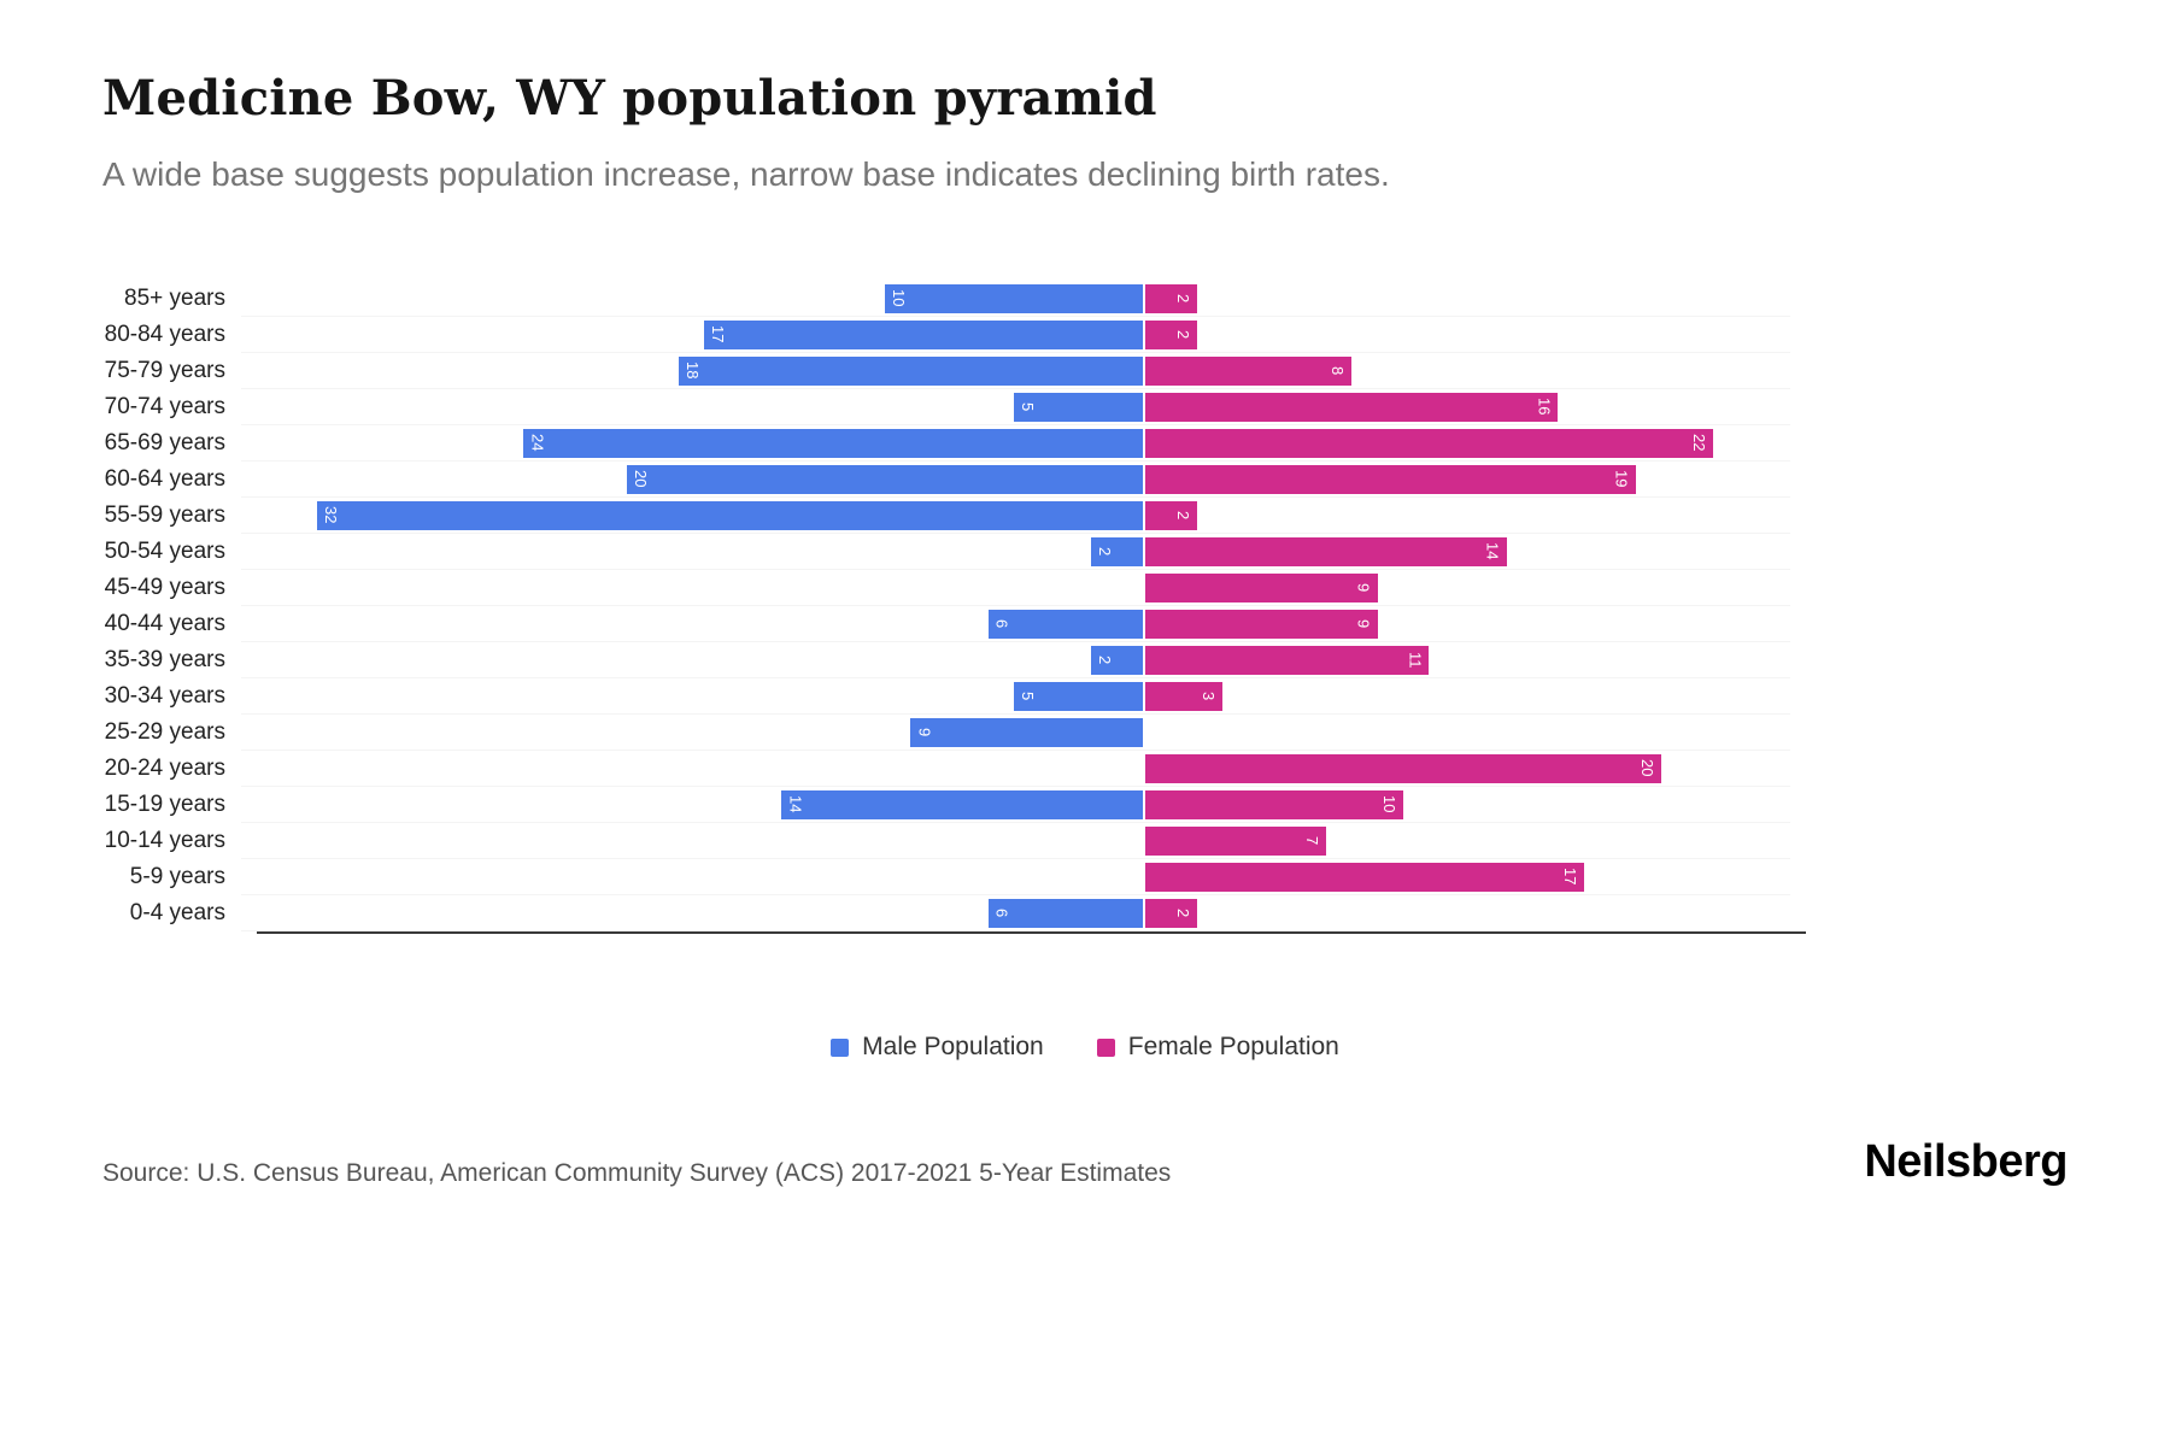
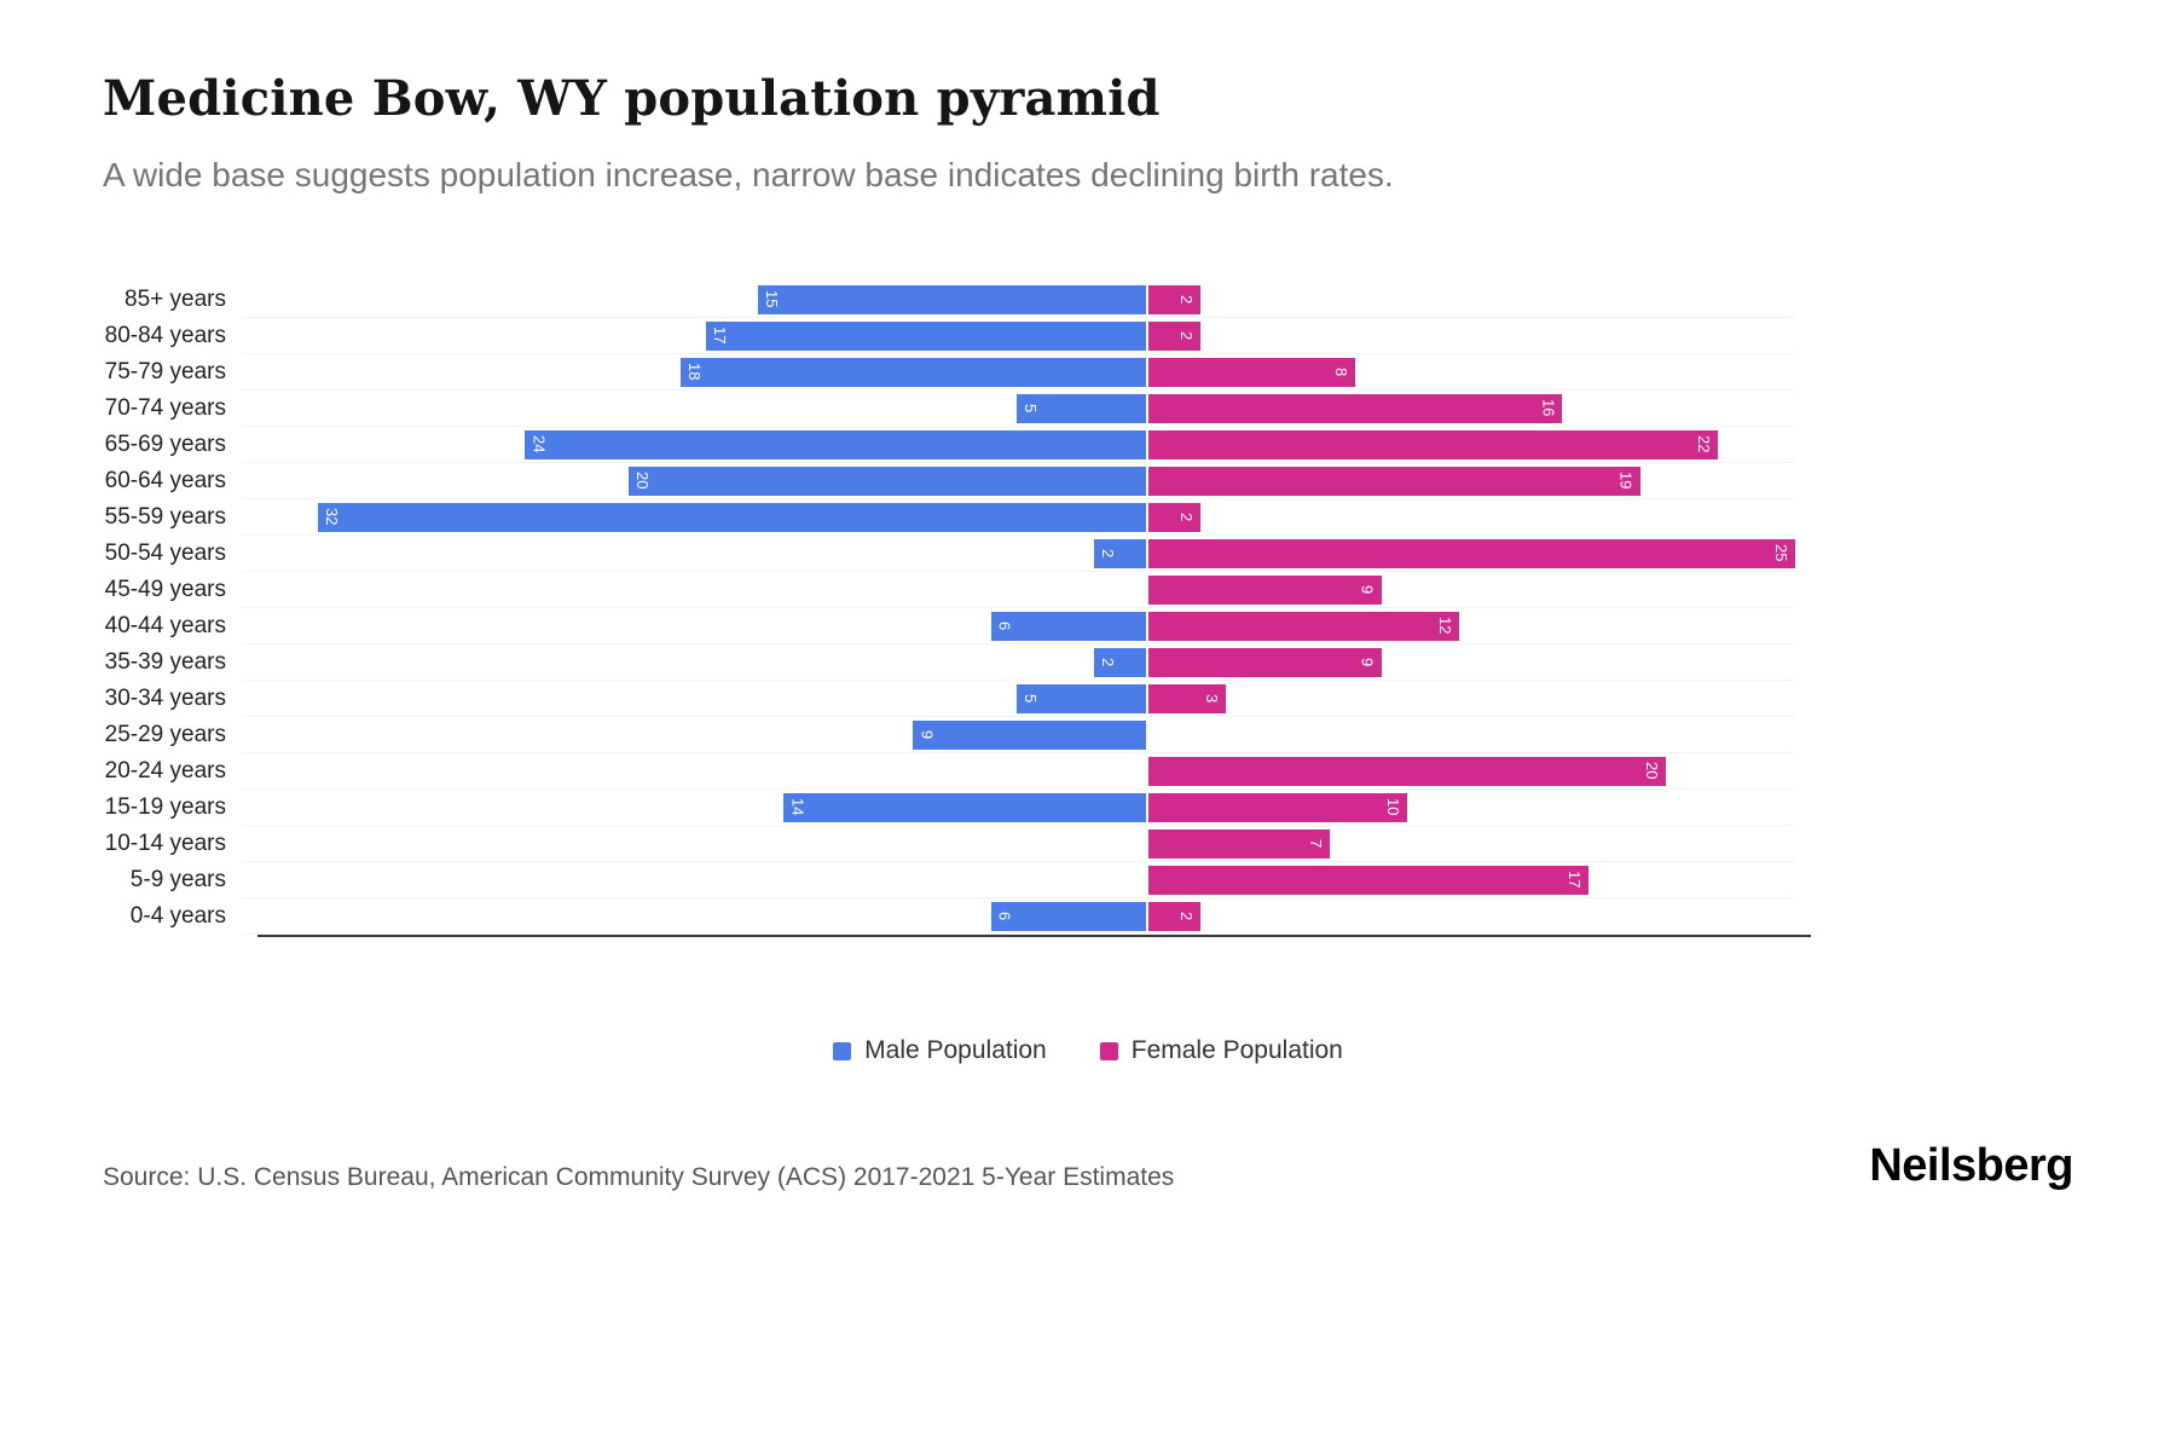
Male Population/85+ years: 10 -> 15
Female Population/50-54 years: 14 -> 25
Female Population/40-44 years: 9 -> 12
Female Population/35-39 years: 11 -> 9
